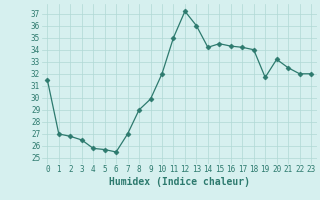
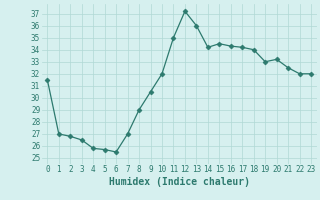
9: 29.9 -> 30.5
19: 31.7 -> 33.0
